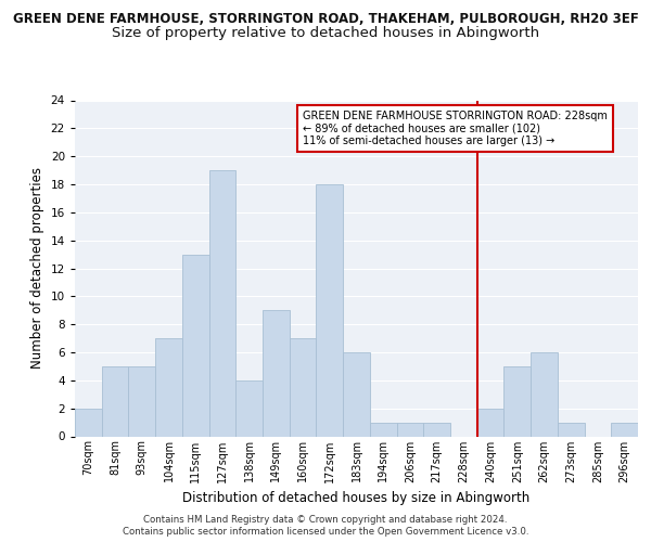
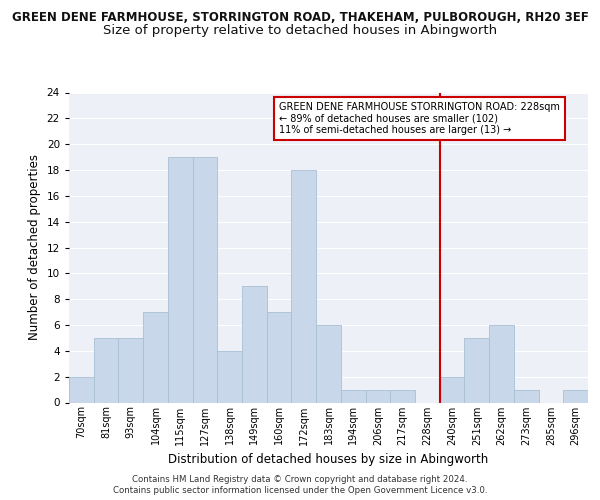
115sqm: 13 -> 19
